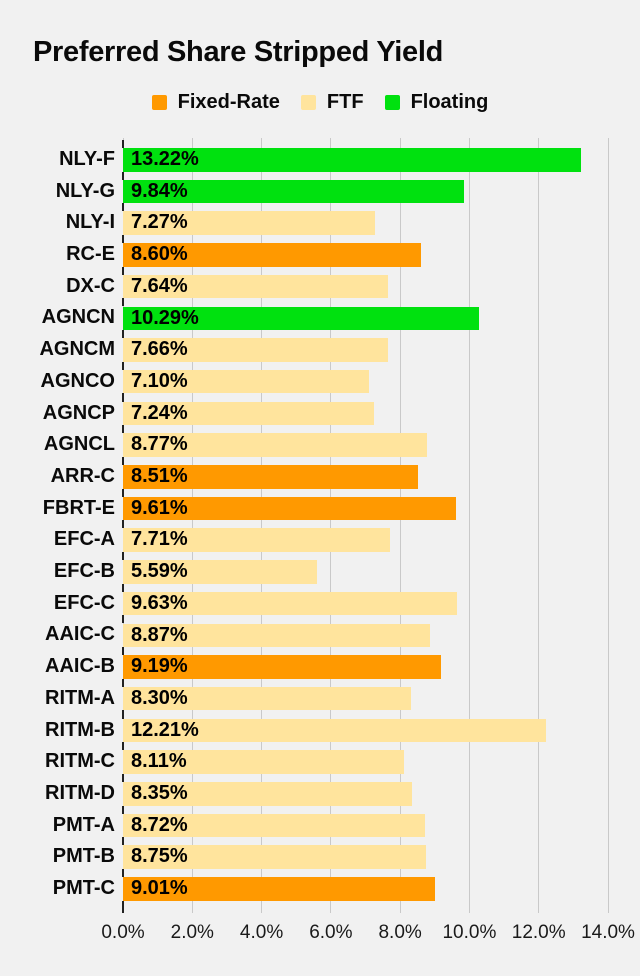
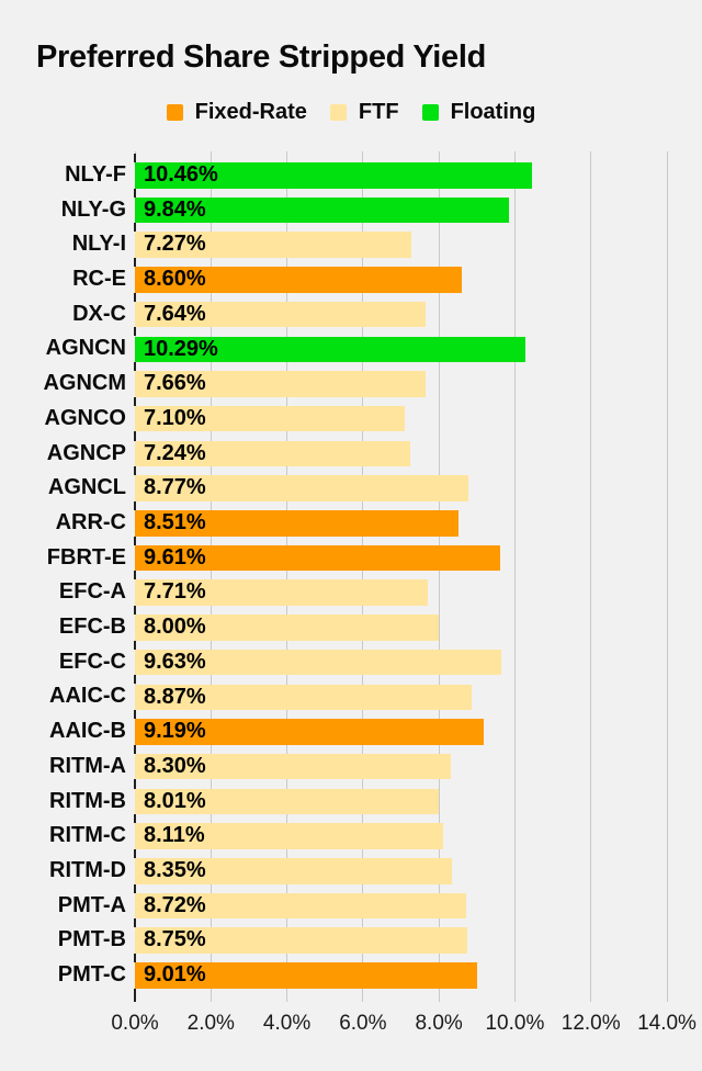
NLY-F: 13.22% -> 10.46%
EFC-B: 5.59% -> 8.00%
RITM-B: 12.21% -> 8.01%
